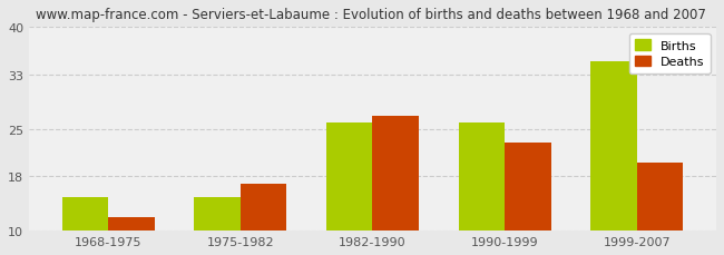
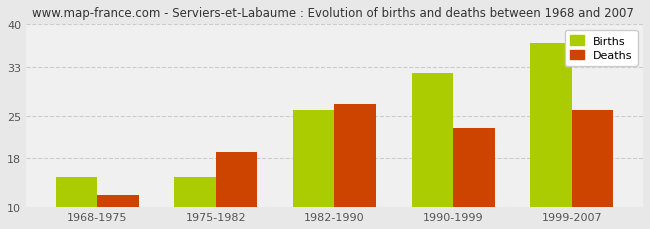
Deaths/1975-1982: 17 -> 19
Births/1990-1999: 26 -> 32
Births/1999-2007: 35 -> 37
Deaths/1999-2007: 20 -> 26
